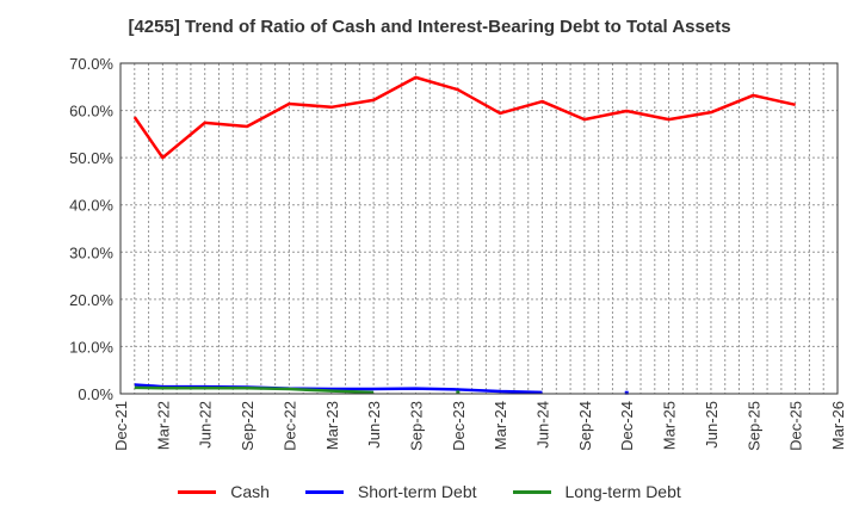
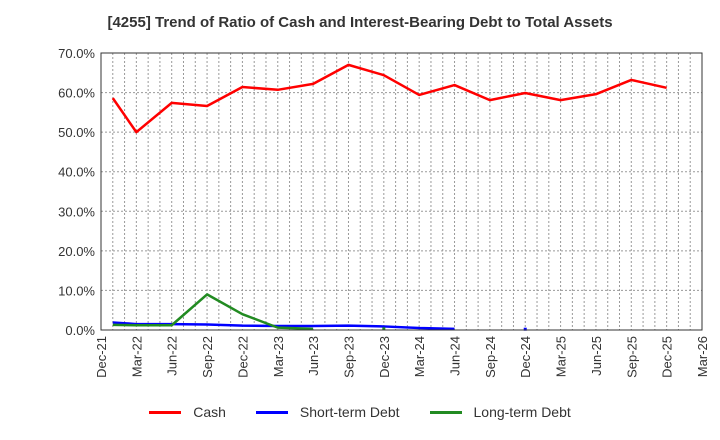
Long-term Debt/Sep-22: 1% -> 9%
Long-term Debt/Dec-22: 1% -> 4%
